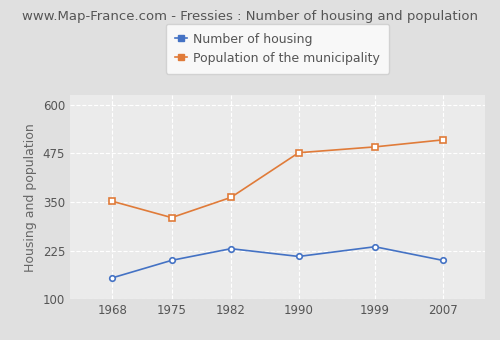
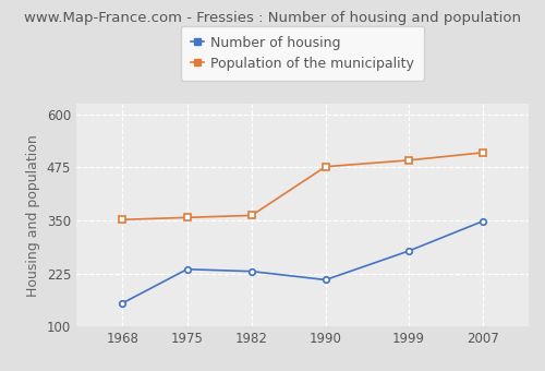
Number of housing/1975: 200 -> 235
Population of the municipality/1975: 310 -> 357
Number of housing/1999: 235 -> 278
Number of housing/2007: 200 -> 348
